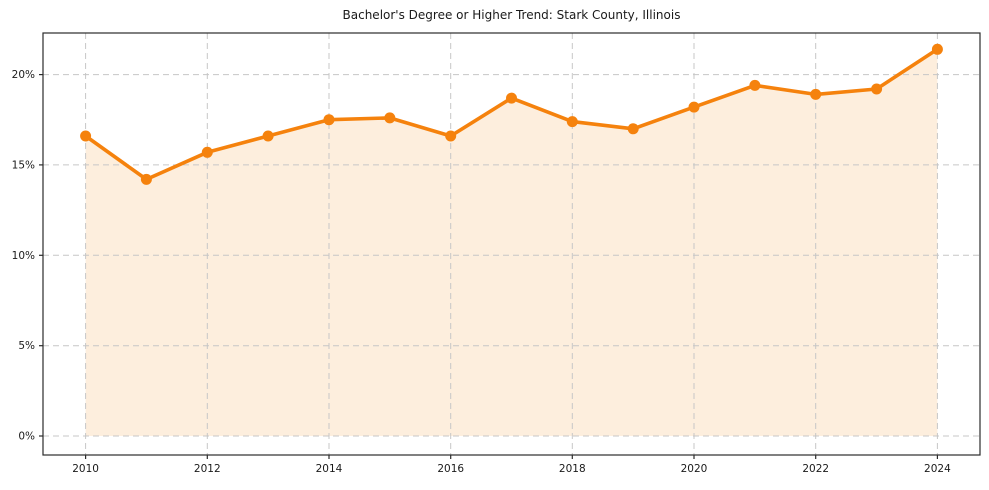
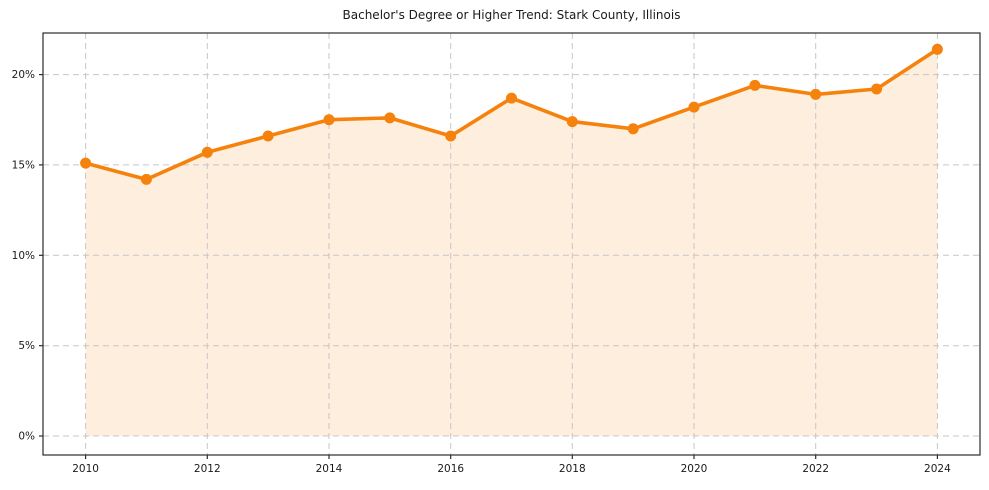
2010: 16.6% -> 15.1%
